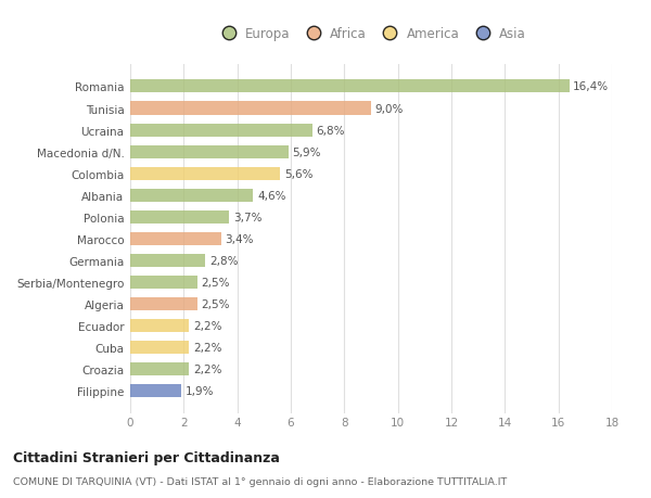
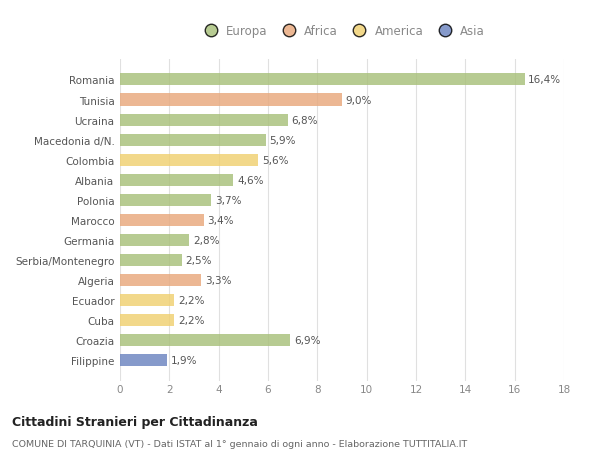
Algeria: 2,5% -> 3,3%
Croazia: 2,2% -> 6,9%
